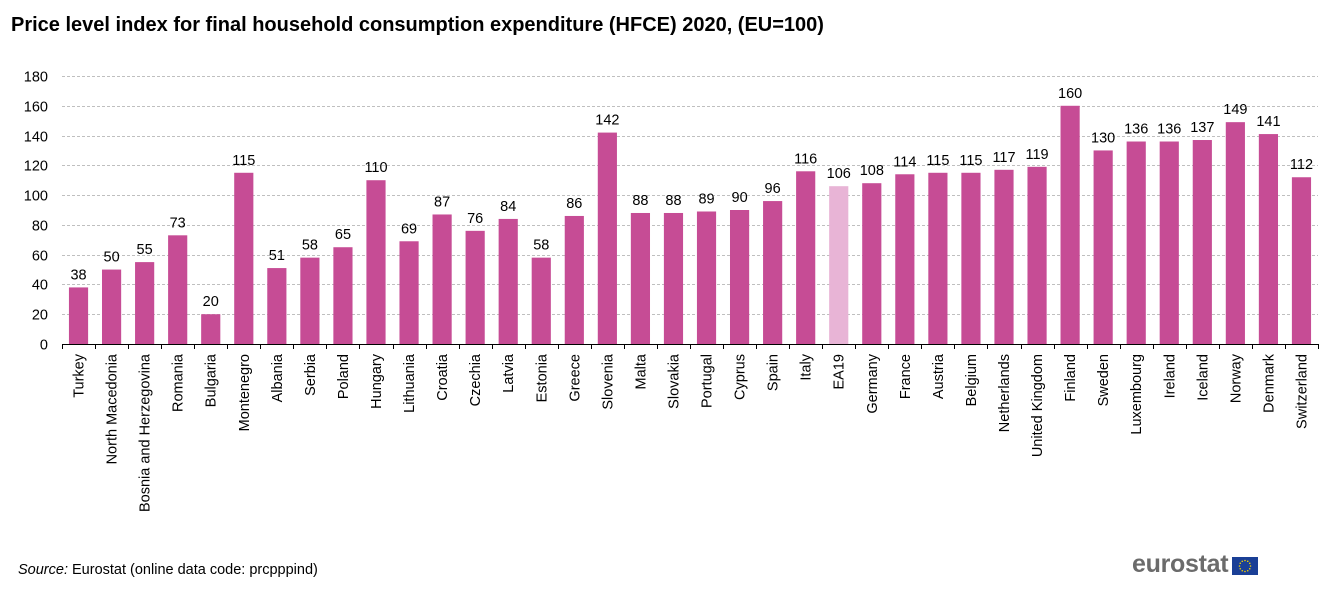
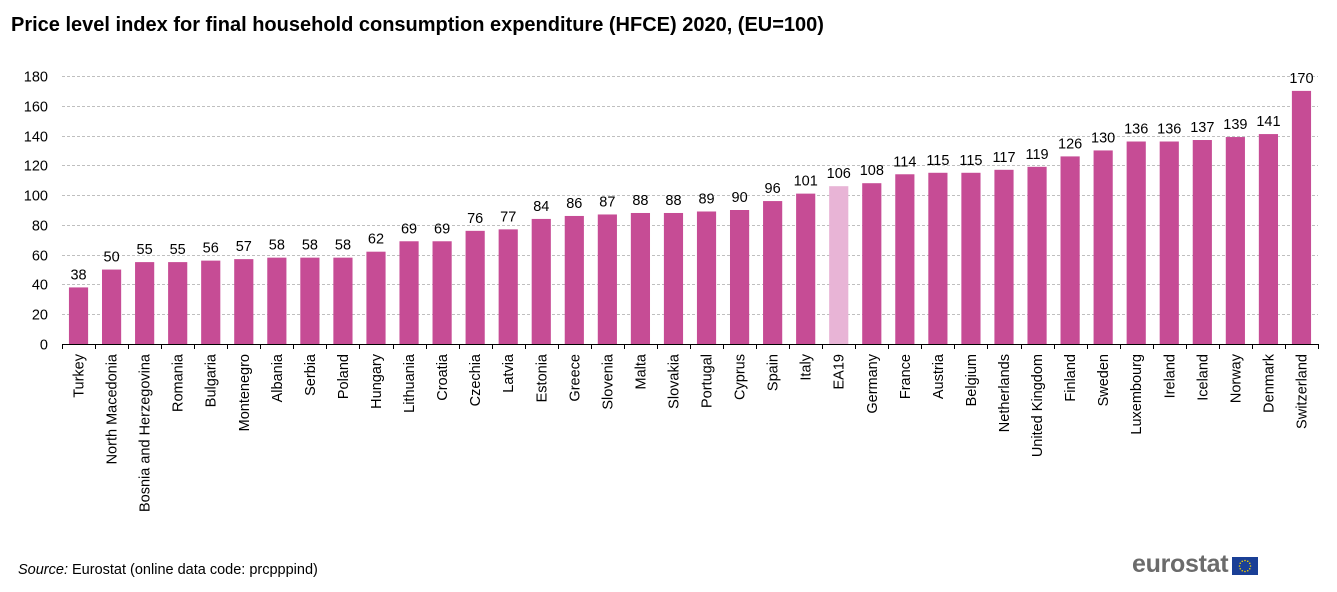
Romania: 73 -> 55
Bulgaria: 20 -> 56
Montenegro: 115 -> 57
Albania: 51 -> 58
Poland: 65 -> 58
Hungary: 110 -> 62
Croatia: 87 -> 69
Latvia: 84 -> 77
Estonia: 58 -> 84
Slovenia: 142 -> 87
Italy: 116 -> 101
Finland: 160 -> 126
Norway: 149 -> 139
Switzerland: 112 -> 170
